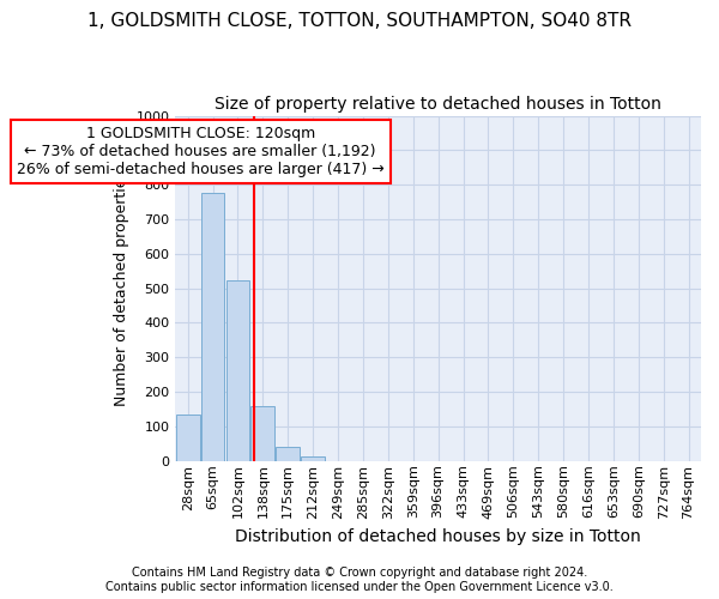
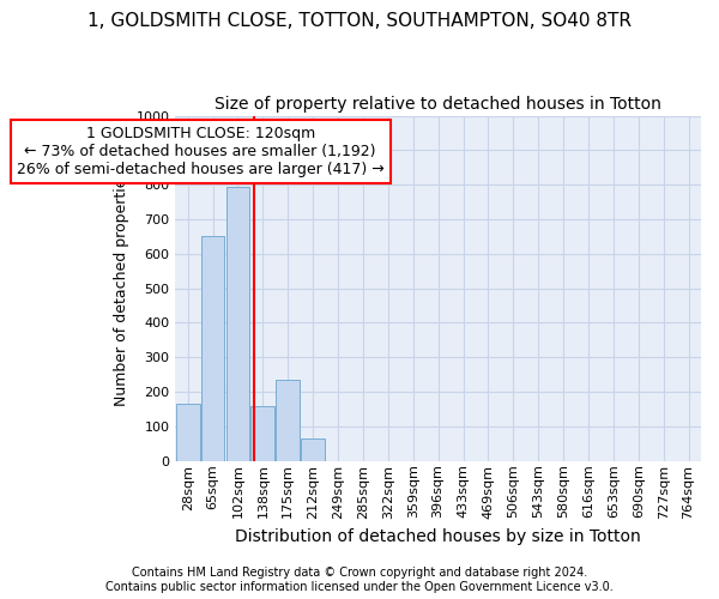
28sqm: 133 -> 165
65sqm: 778 -> 650
102sqm: 522 -> 795
175sqm: 40 -> 235
212sqm: 12 -> 65
